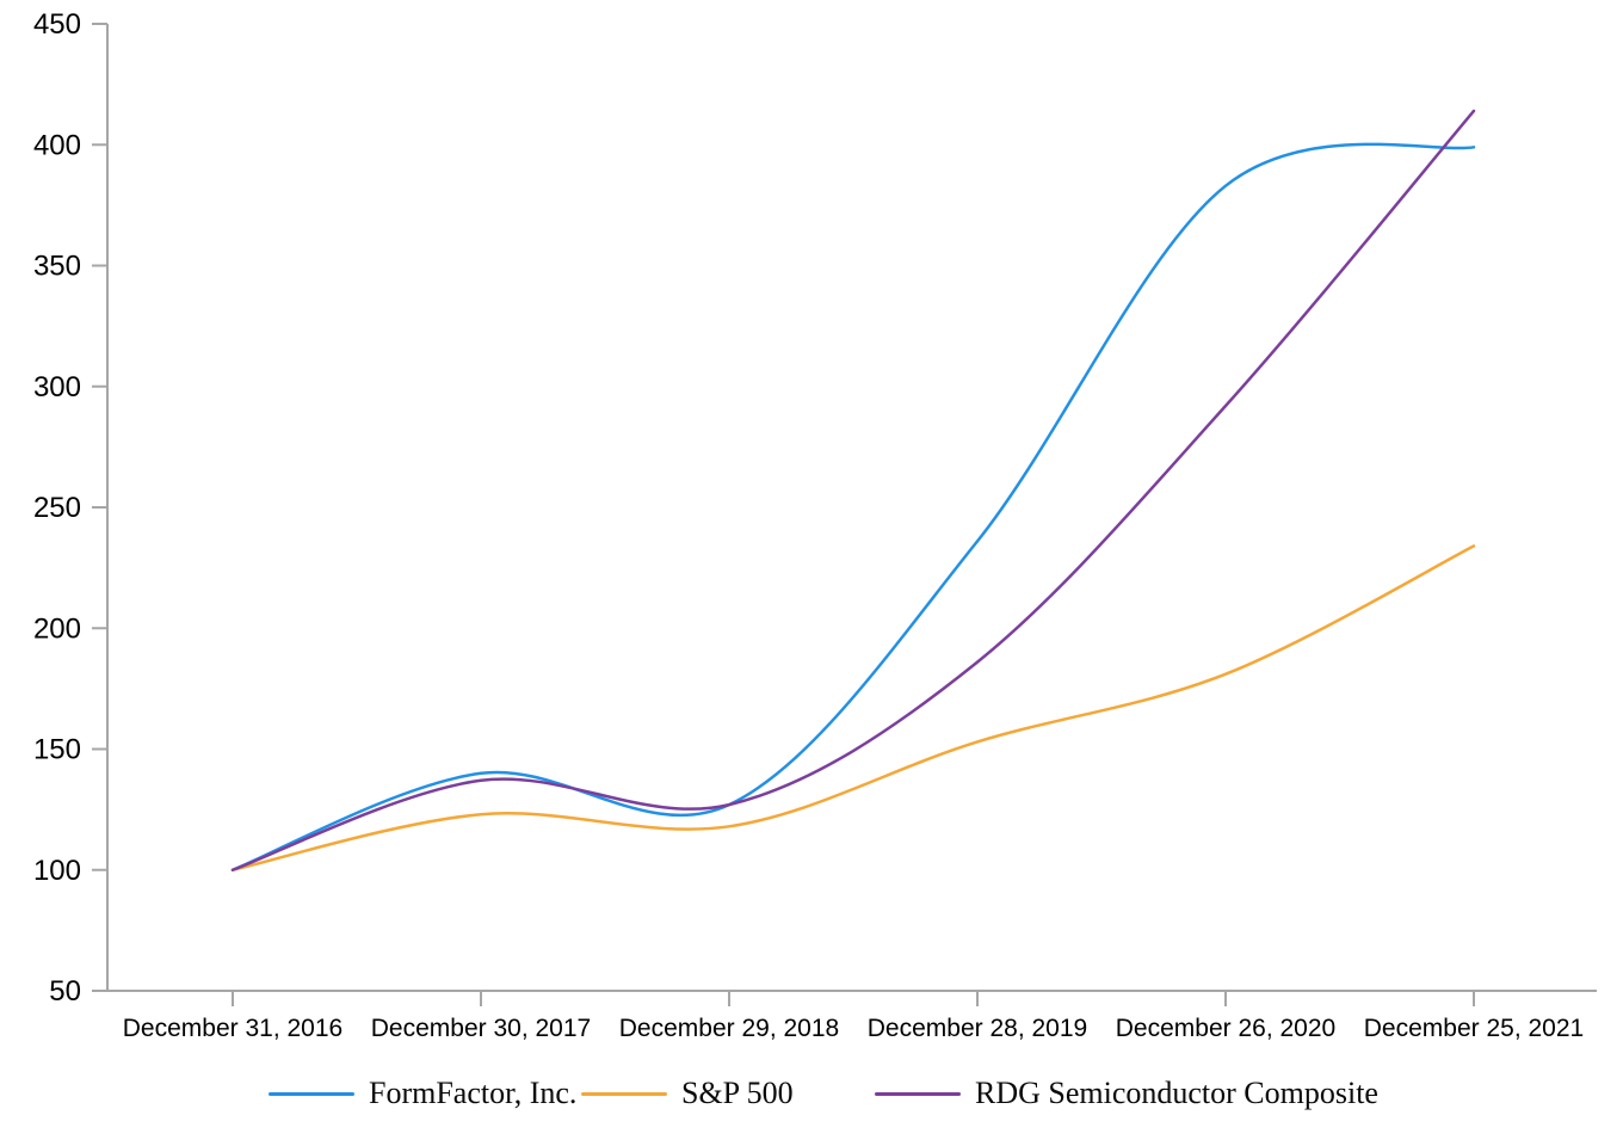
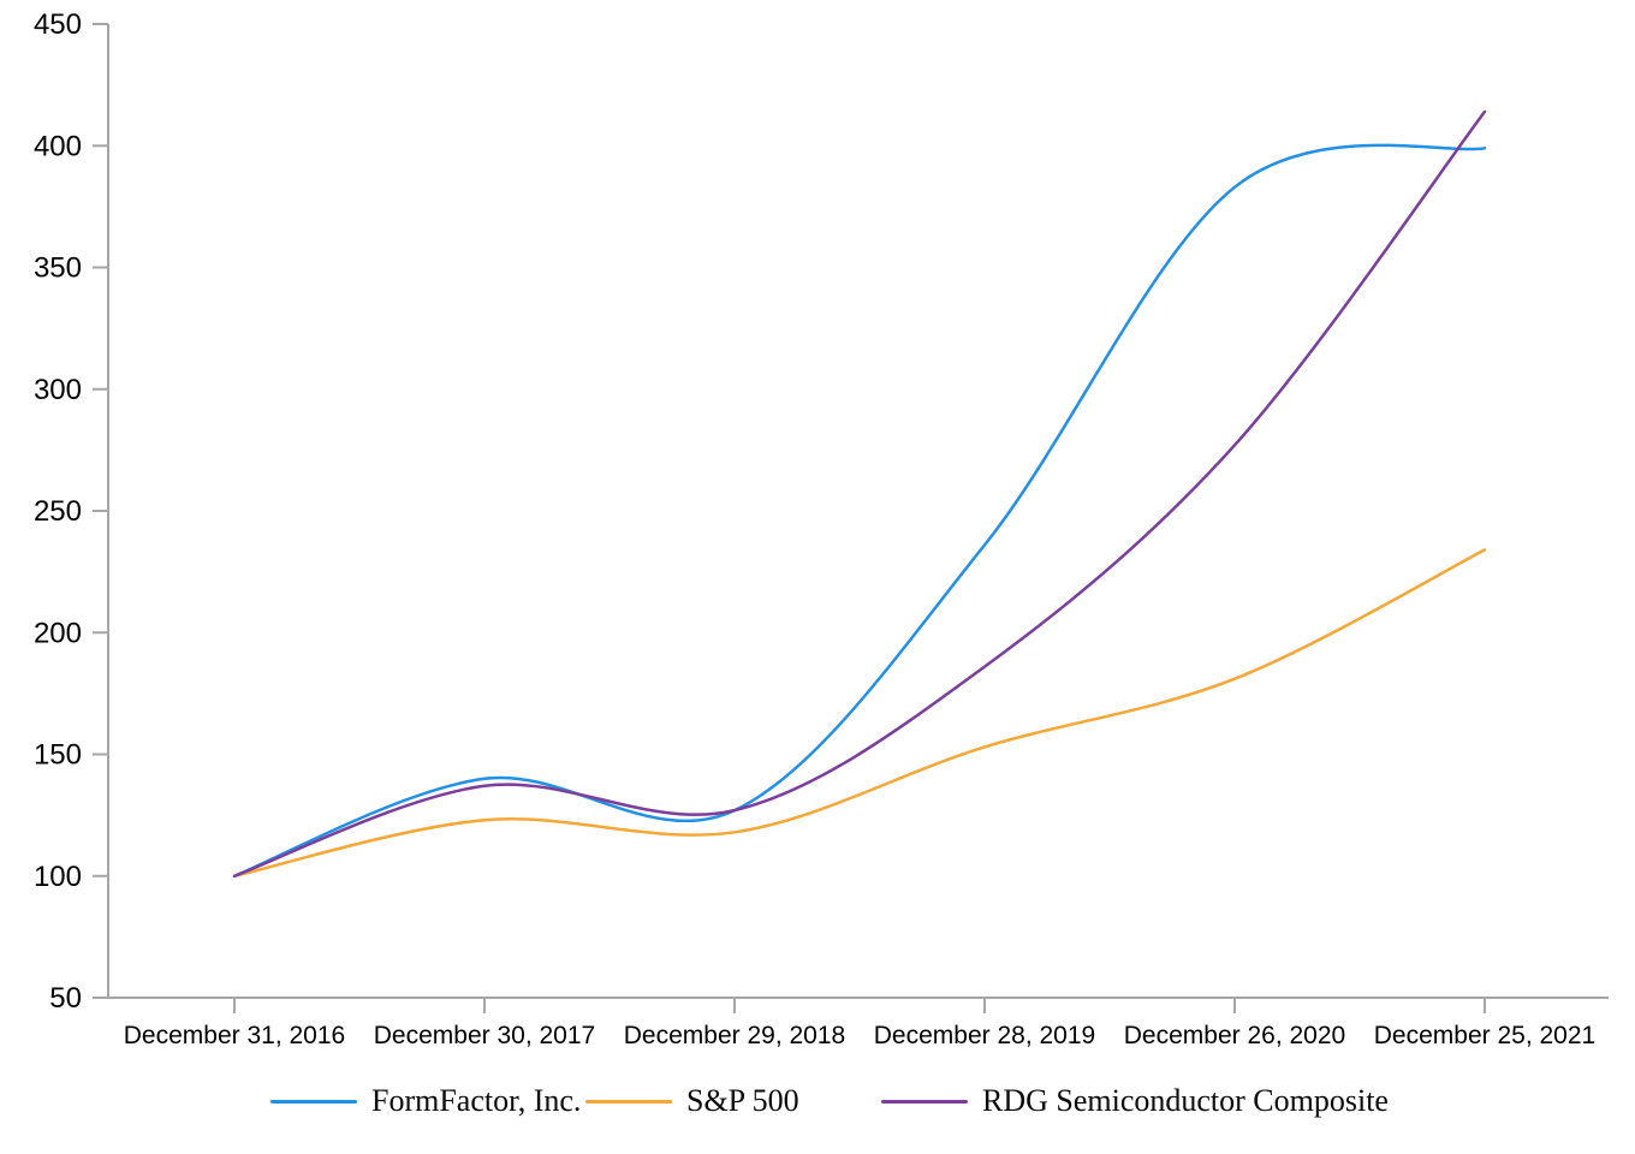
RDG Semiconductor Composite/December 26, 2020: 292 -> 277
